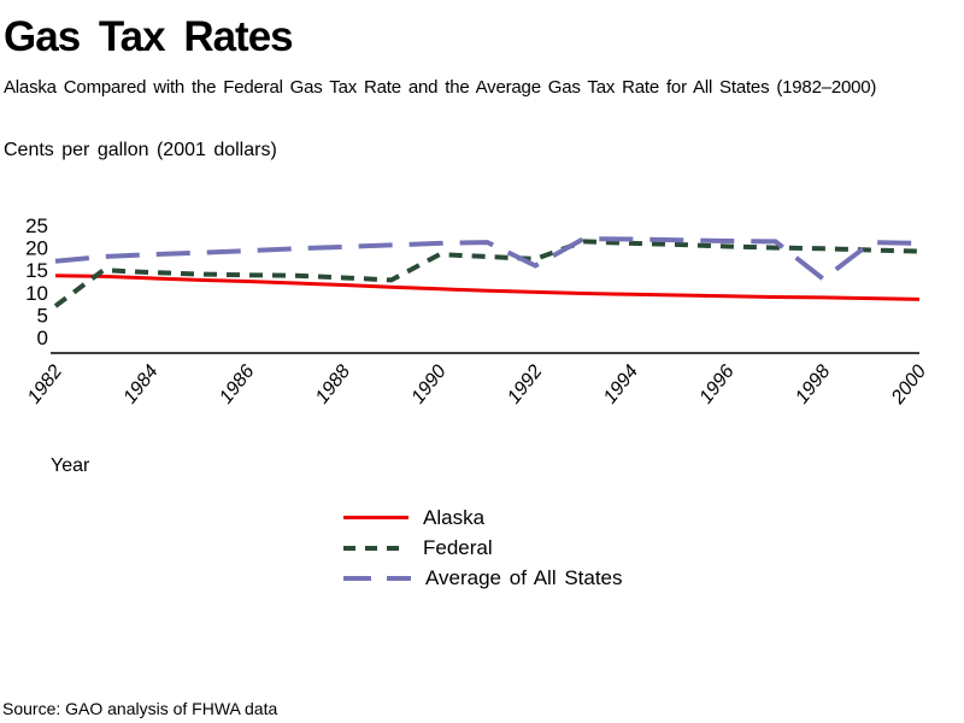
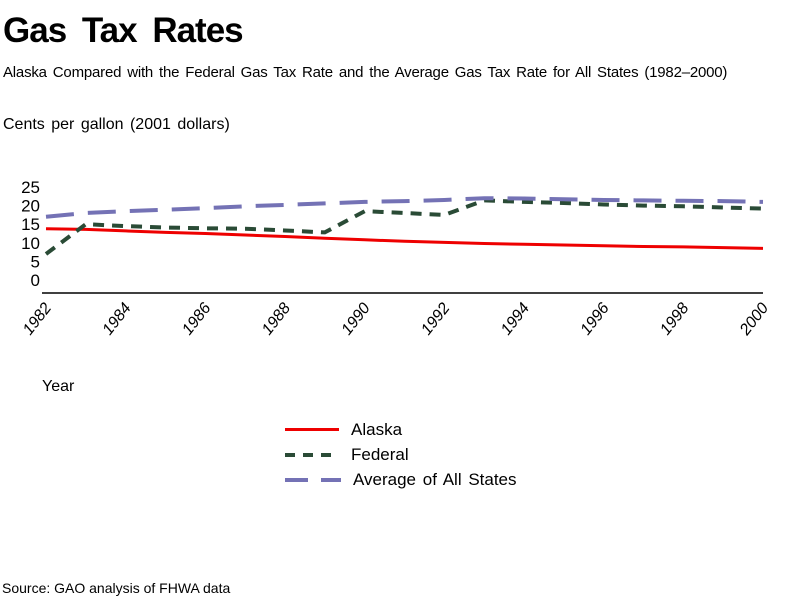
Average of All States/1992: 16 -> 22
Average of All States/1998: 13 -> 21
